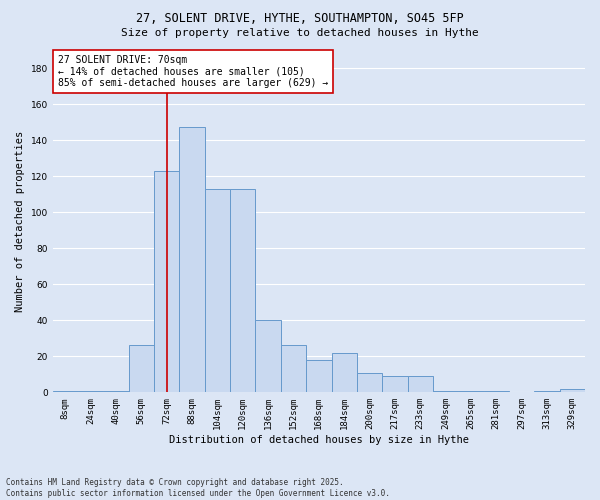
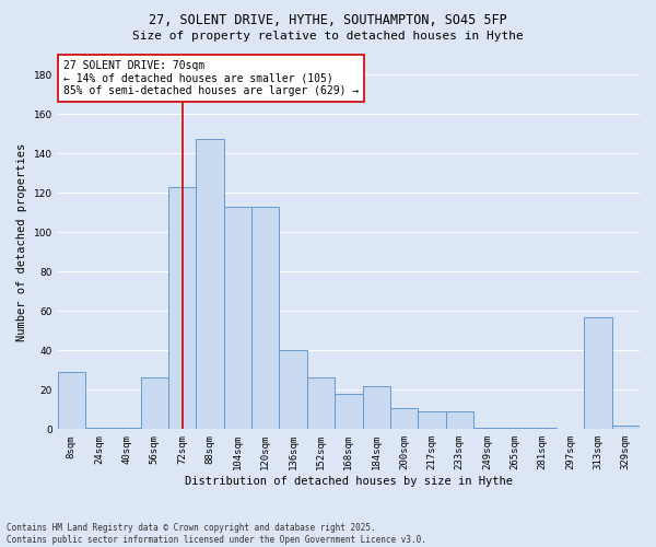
8sqm: 1 -> 29
313sqm: 1 -> 57
